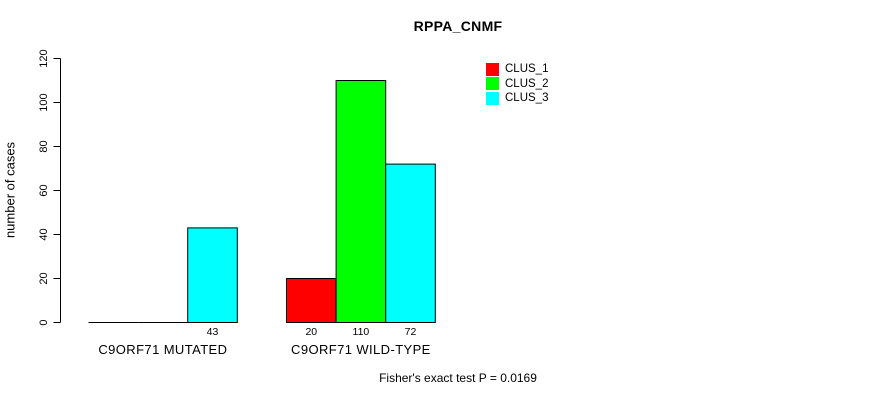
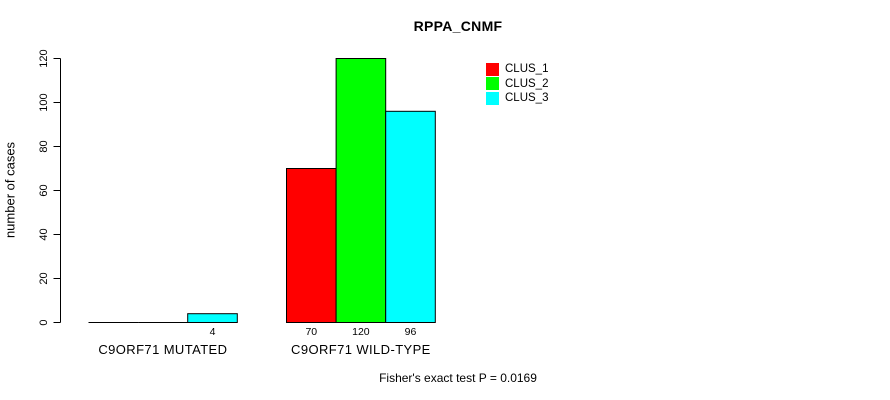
CLUS_3/C9ORF71 MUTATED: 43 -> 4
CLUS_1/C9ORF71 WILD-TYPE: 20 -> 70
CLUS_2/C9ORF71 WILD-TYPE: 110 -> 120
CLUS_3/C9ORF71 WILD-TYPE: 72 -> 96
